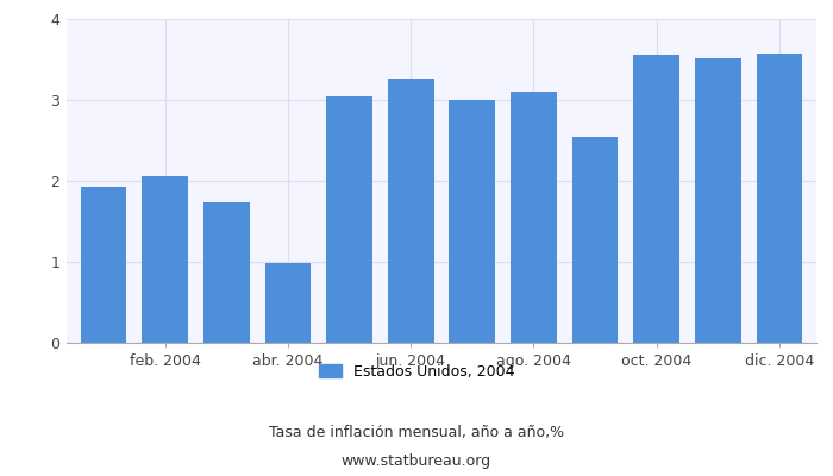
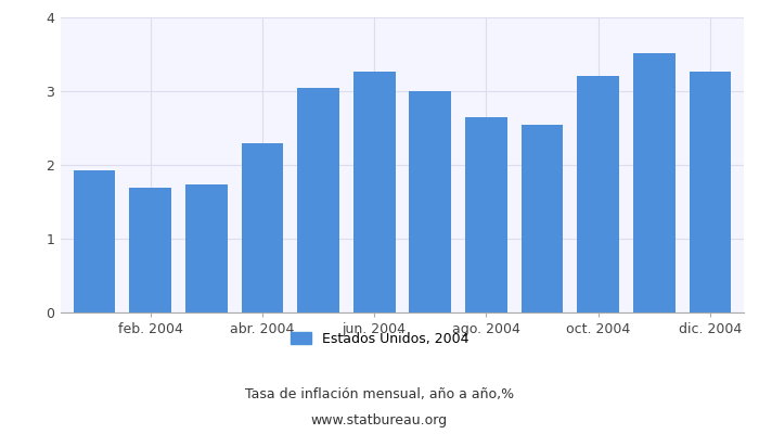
feb. 2004: 2.06 -> 1.69
abr. 2004: 0.98 -> 2.29
ago. 2004: 3.10 -> 2.65
oct. 2004: 3.56 -> 3.20
dic. 2004: 3.58 -> 3.26
